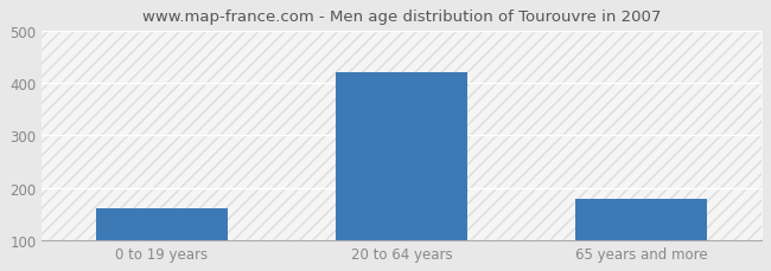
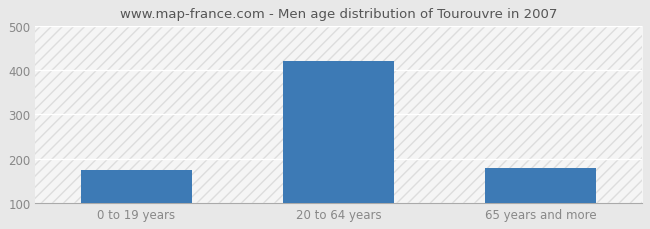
0 to 19 years: 160 -> 175
